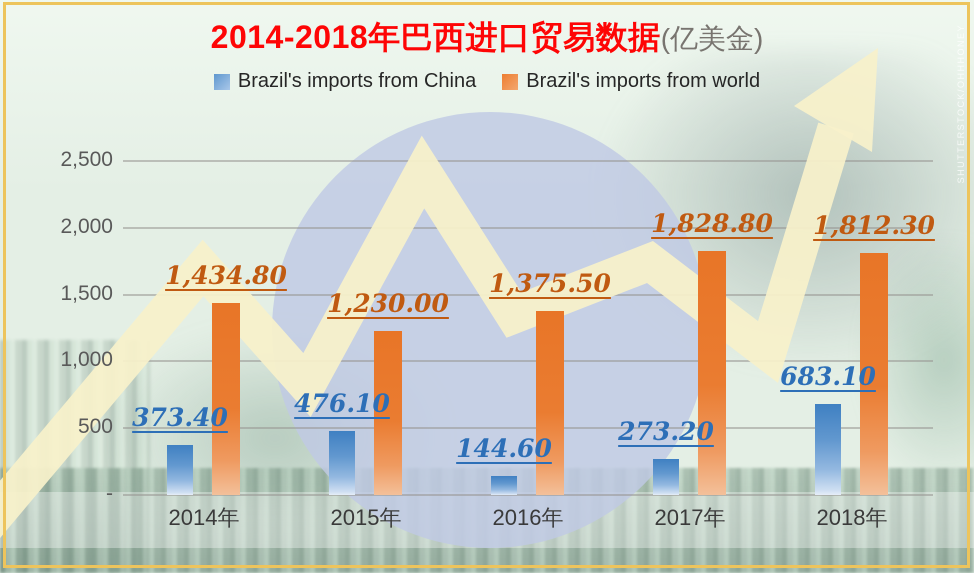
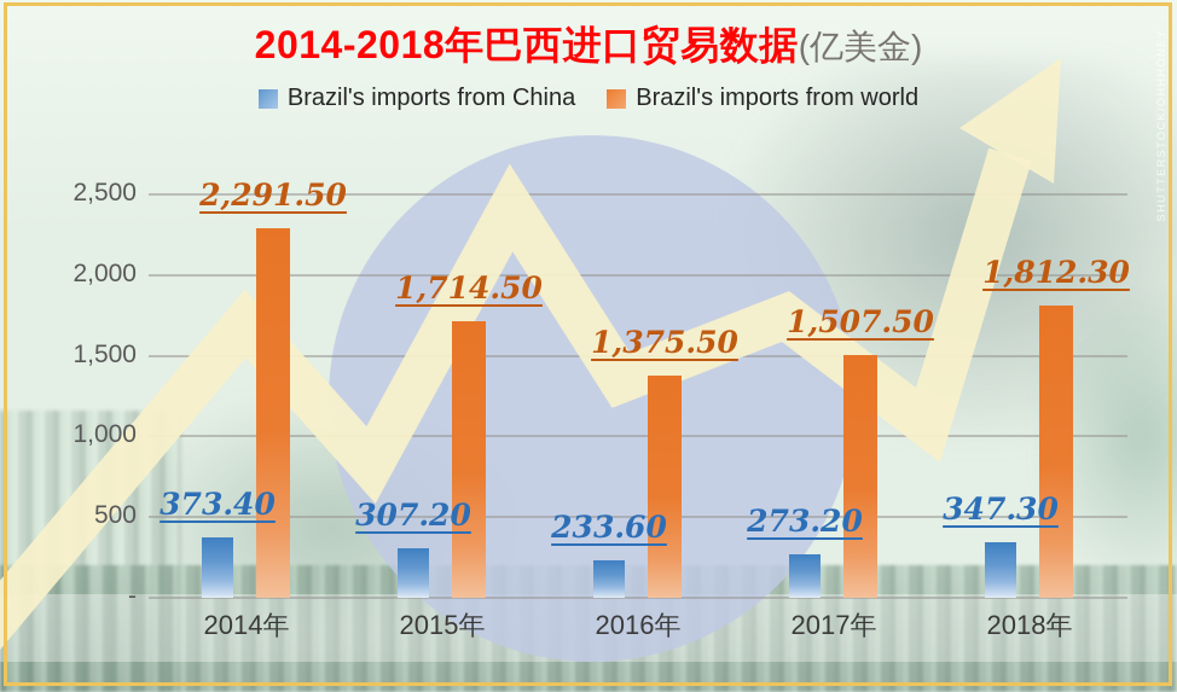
Brazil's imports from world/2014年: 1,434.80 -> 2,291.50
Brazil's imports from China/2015年: 476.10 -> 307.20
Brazil's imports from world/2015年: 1,230.00 -> 1,714.50
Brazil's imports from China/2016年: 144.60 -> 233.60
Brazil's imports from world/2017年: 1,828.80 -> 1,507.50
Brazil's imports from China/2018年: 683.10 -> 347.30
